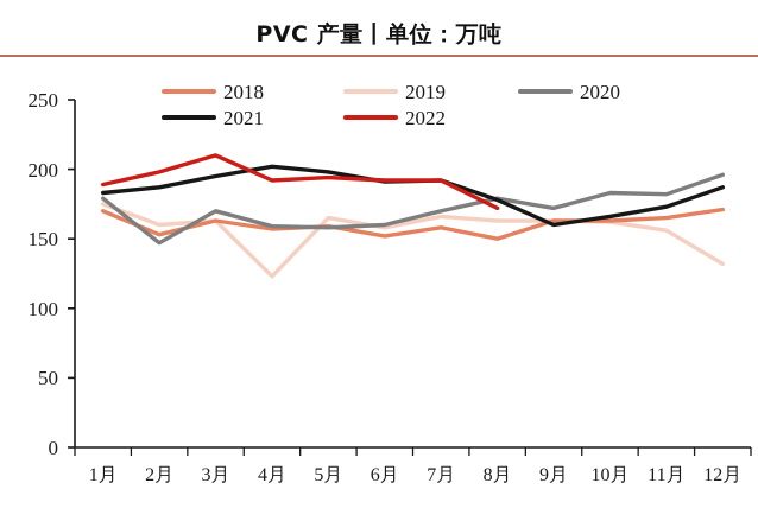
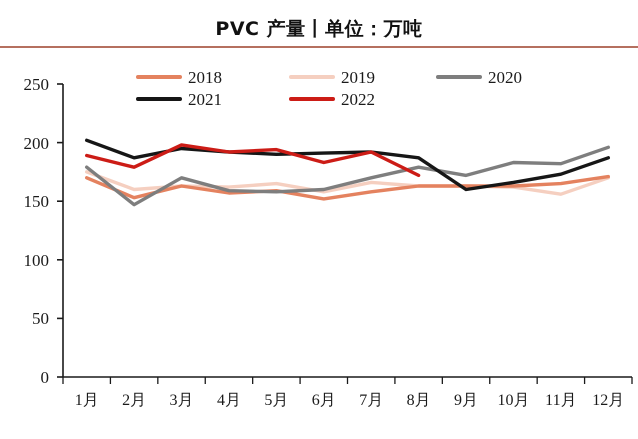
2021/1月: 183 -> 202
2022/2月: 198 -> 179
2022/3月: 210 -> 198
2019/4月: 123 -> 162
2021/4月: 202 -> 192
2021/5月: 198 -> 190
2022/6月: 192 -> 183
2018/8月: 150 -> 163
2021/8月: 178 -> 187
2019/12月: 132 -> 170
